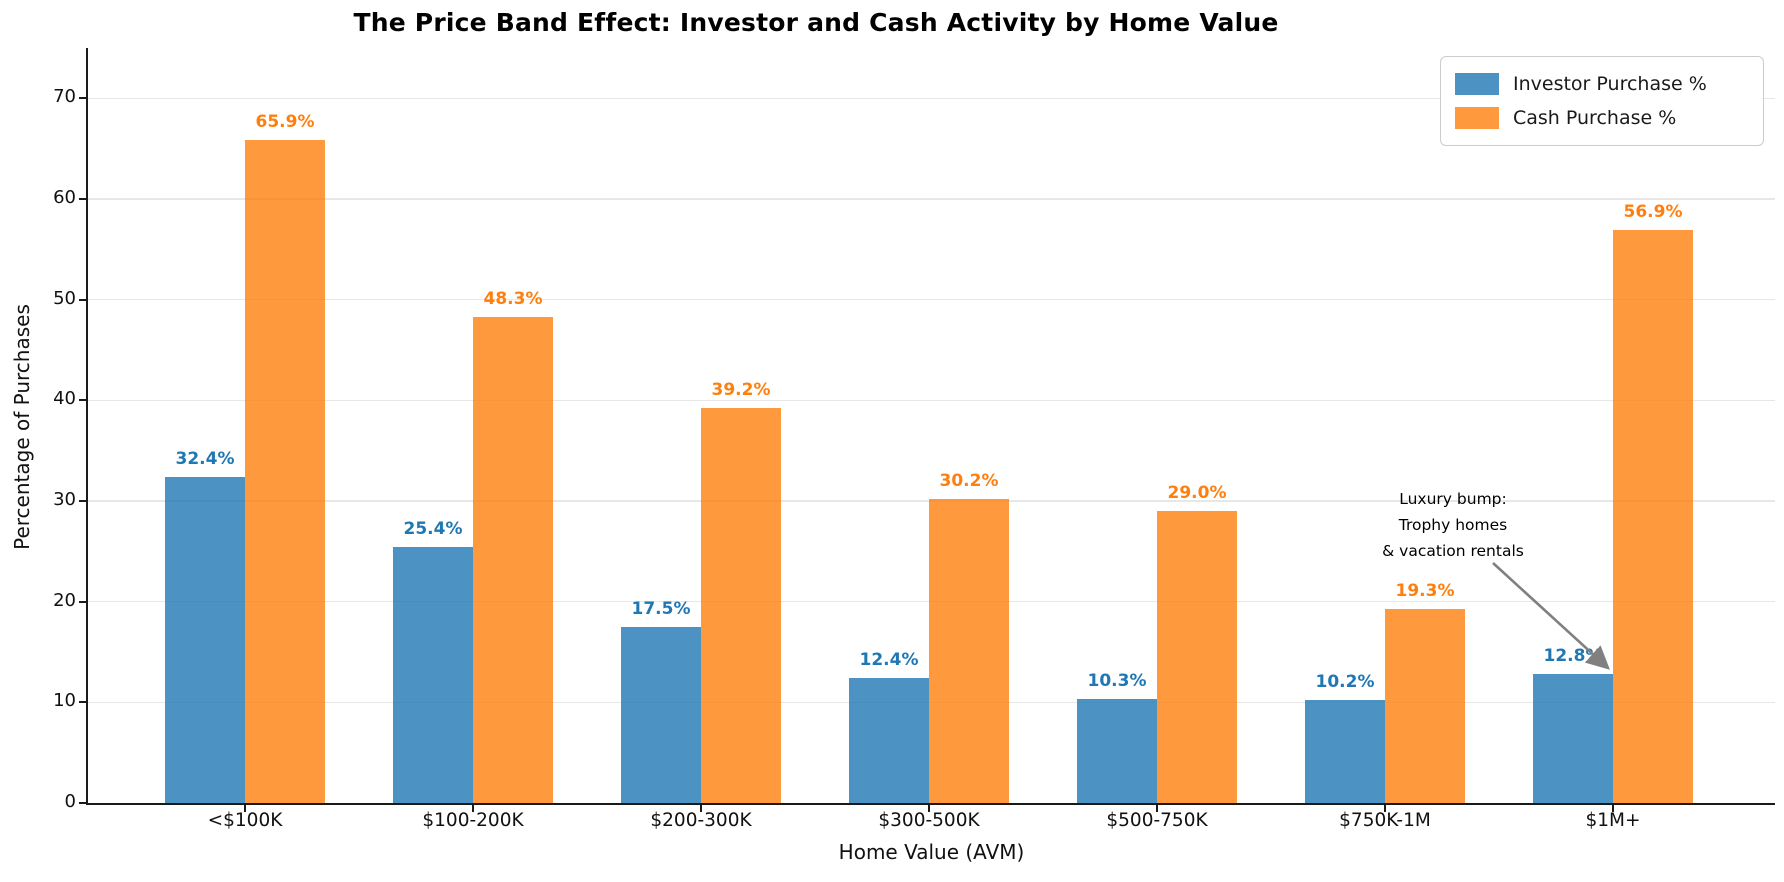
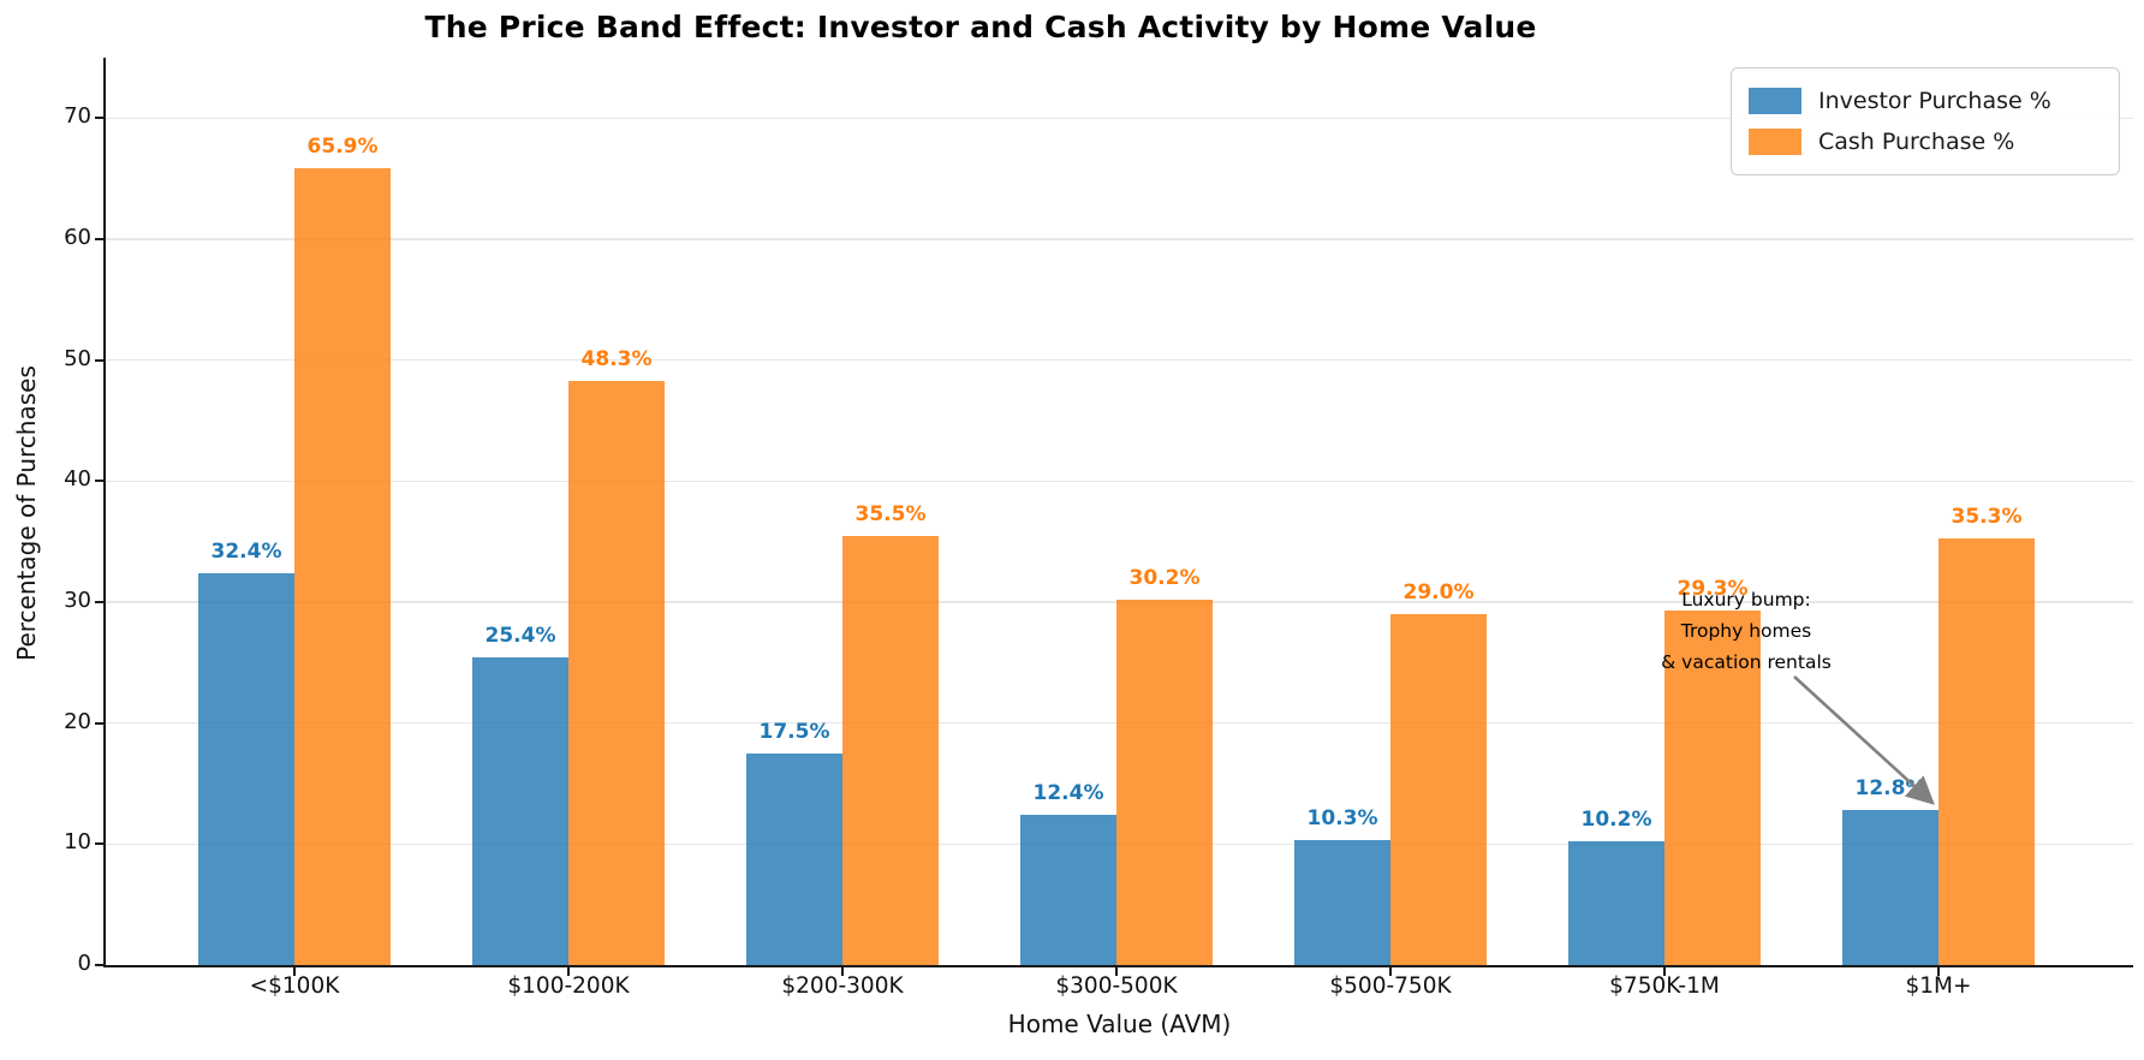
Cash Purchase %/$200-300K: 39.2% -> 35.5%
Cash Purchase %/$750K-1M: 19.3% -> 29.3%
Cash Purchase %/$1M+: 56.9% -> 35.3%
